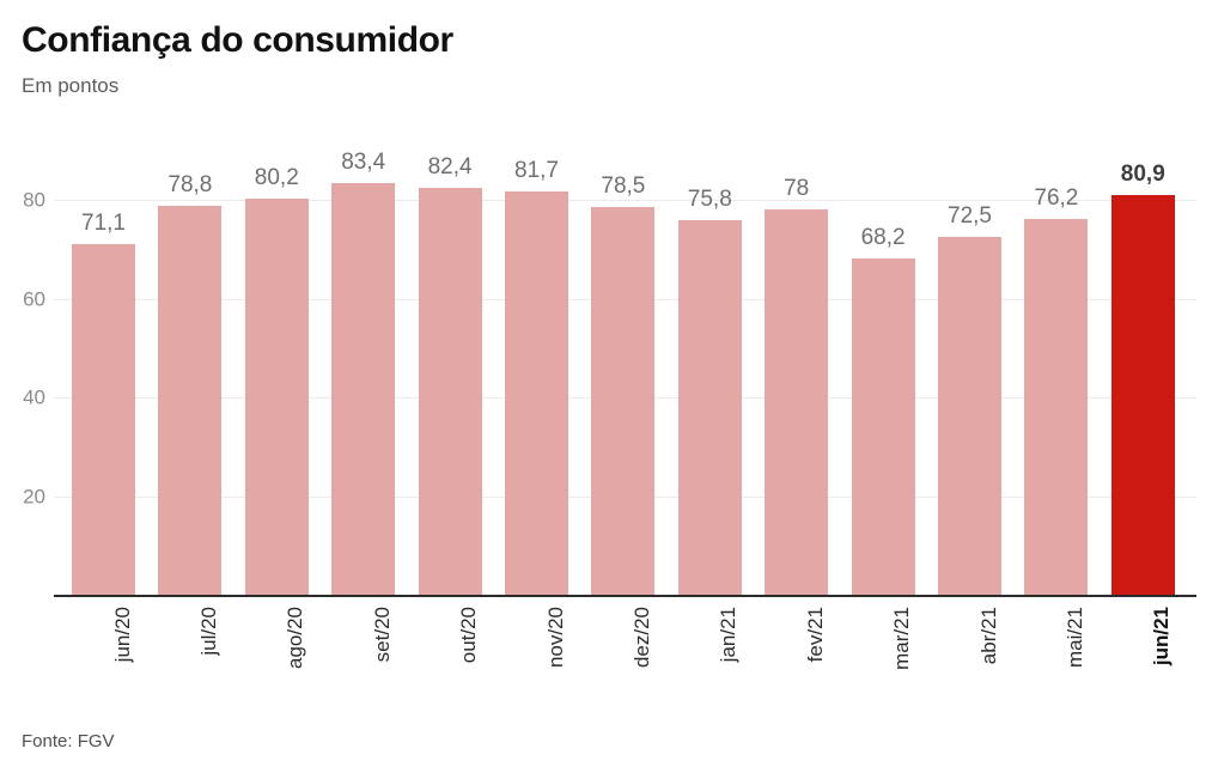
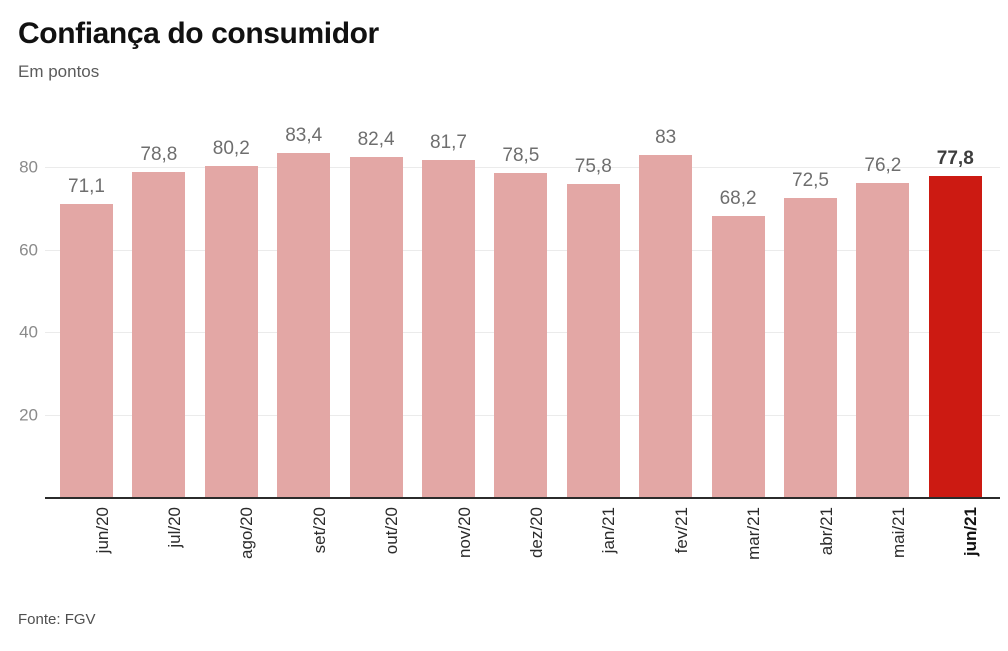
fev/21: 78 -> 83
jun/21: 80,9 -> 77,8
